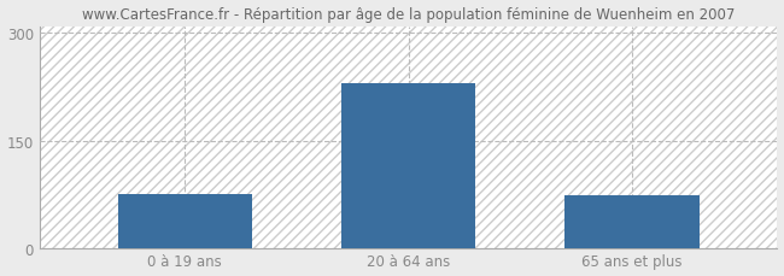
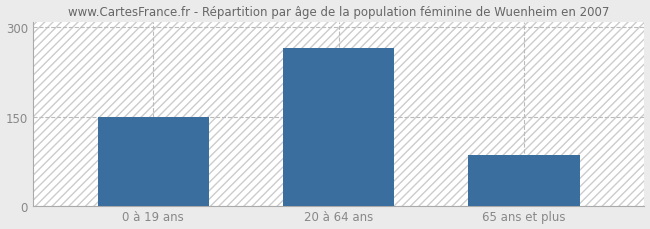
0 à 19 ans: 75 -> 150
20 à 64 ans: 230 -> 266
65 ans et plus: 73 -> 86
